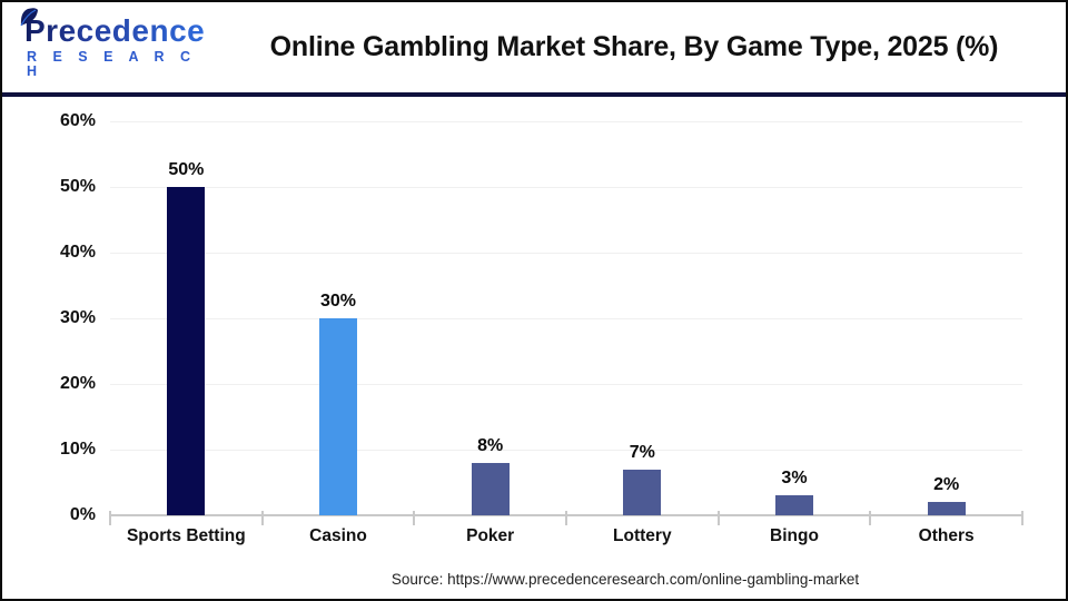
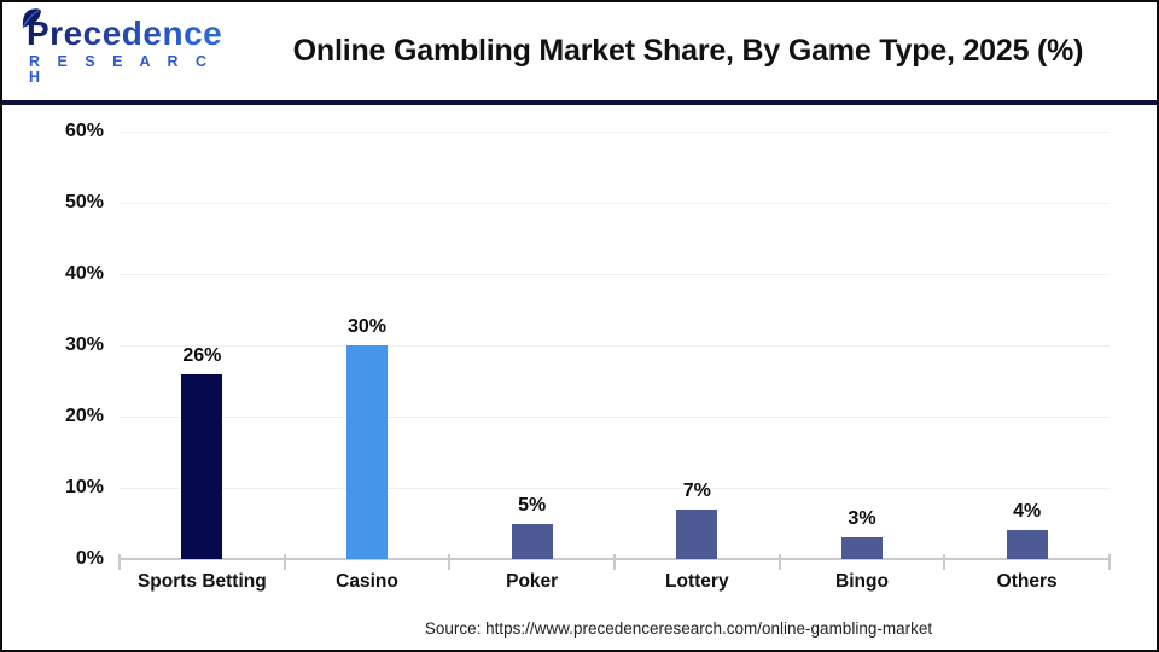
Sports Betting: 50% -> 26%
Poker: 8% -> 5%
Others: 2% -> 4%
